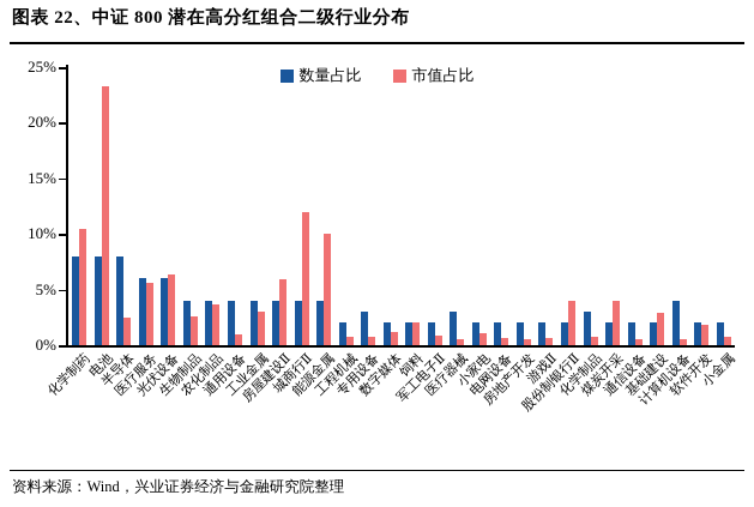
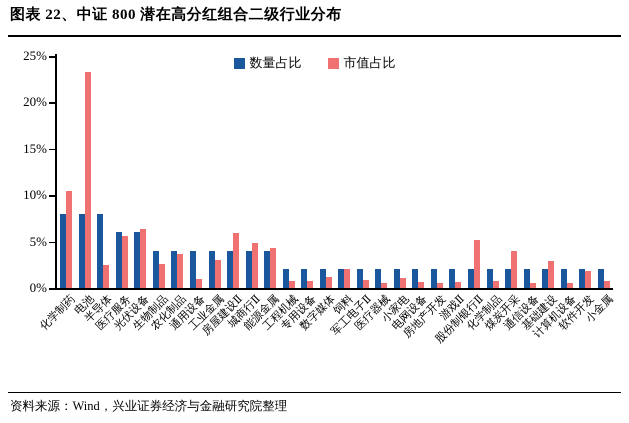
市值占比/城商行Ⅱ: 12% -> 5%
市值占比/能源金属: 10% -> 4%
数量占比/专用设备: 3% -> 2%
数量占比/医疗器械: 3% -> 2%
市值占比/股份制银行Ⅱ: 4% -> 5%
数量占比/化学制品: 3% -> 2%
数量占比/计算机设备: 4% -> 2%
